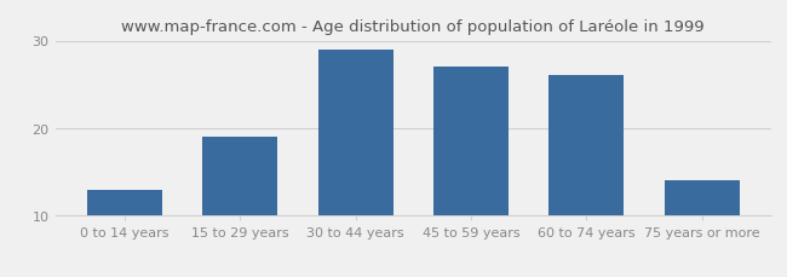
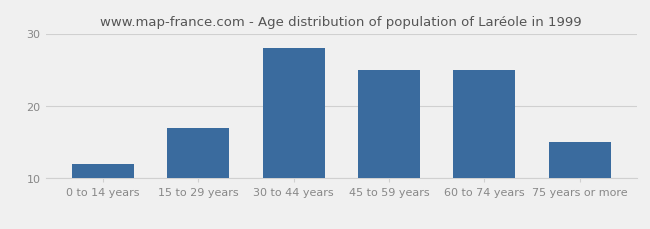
0 to 14 years: 13 -> 12
15 to 29 years: 19 -> 17
30 to 44 years: 29 -> 28
45 to 59 years: 27 -> 25
60 to 74 years: 26 -> 25
75 years or more: 14 -> 15
